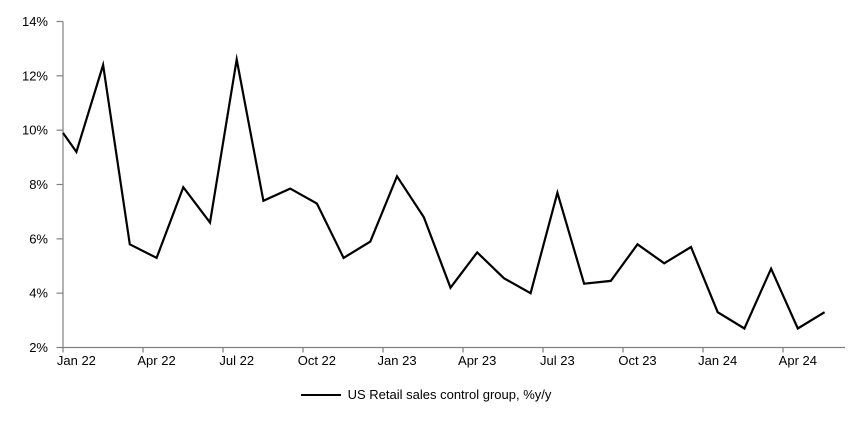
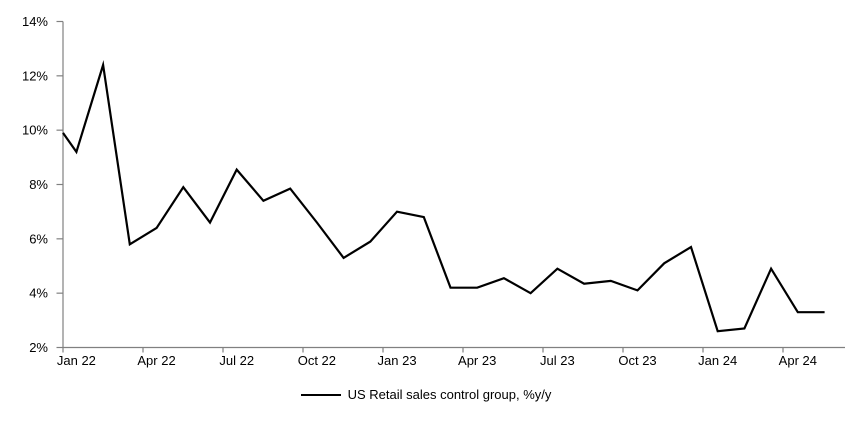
Apr 22: 5.3% -> 6.4%
Jul 22: 12.6% -> 8.6%
Oct 22: 7.3% -> 6.6%
Jan 23: 8.3% -> 7.0%
Apr 23: 5.5% -> 4.2%
Jul 23: 7.7% -> 4.9%
Oct 23: 5.8% -> 4.1%
Jan 24: 3.3% -> 2.6%
Apr 24: 2.7% -> 3.3%
